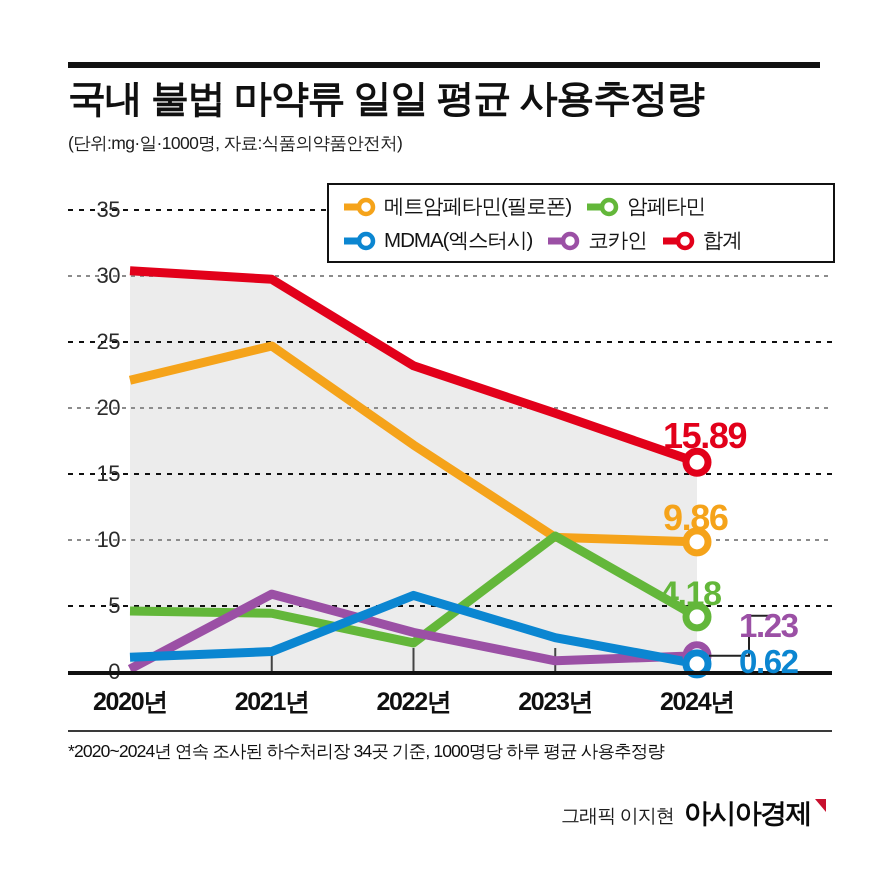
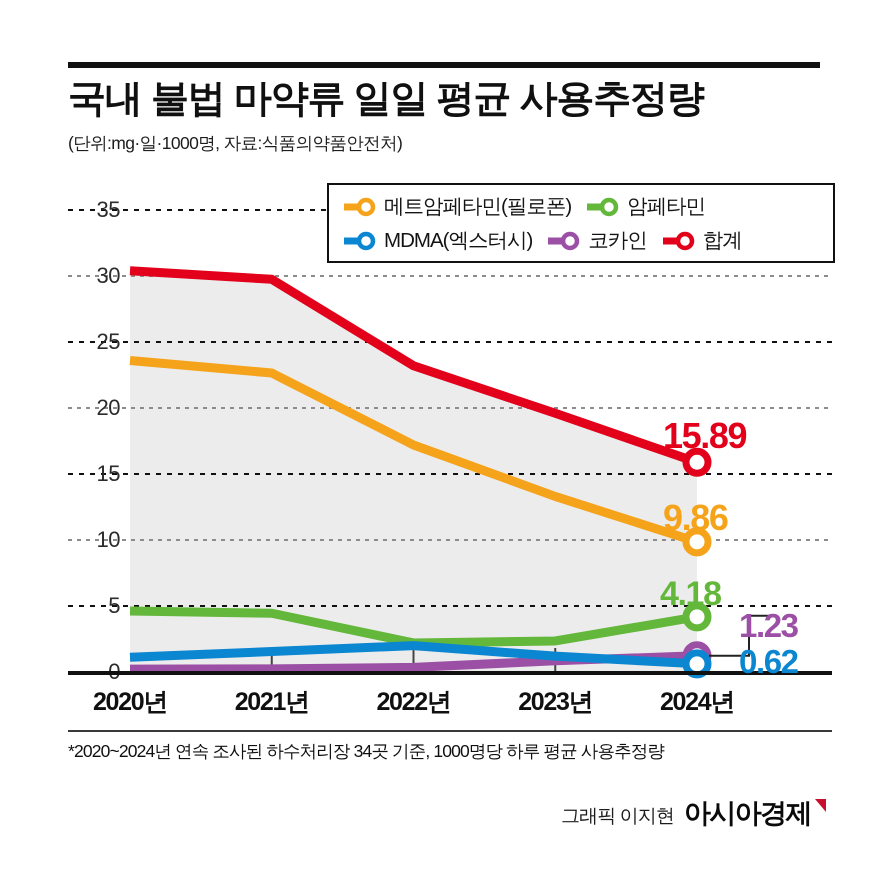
메트암페타민(필로폰)/2020년: 22.1 -> 23.6
메트암페타민(필로폰)/2021년: 24.7 -> 22.6
코카인/2021년: 5.9 -> 0.2
코카인/2022년: 3.0 -> 0.3
MDMA(엑스터시)/2022년: 5.8 -> 2.0
메트암페타민(필로폰)/2023년: 10.2 -> 13.3
암페타민/2023년: 10.3 -> 2.4
MDMA(엑스터시)/2023년: 2.6 -> 1.2
